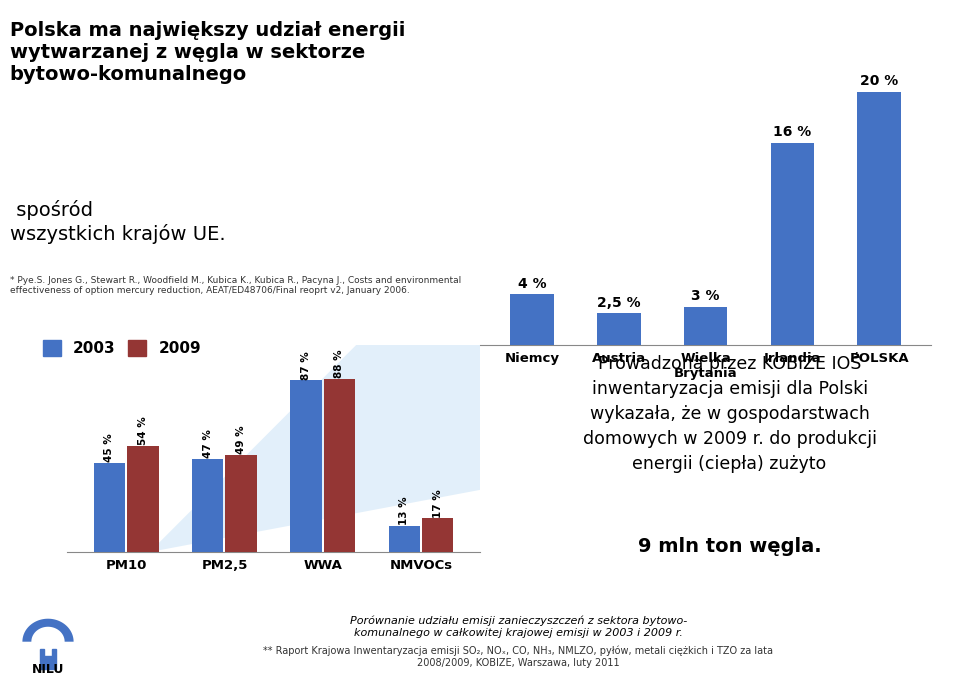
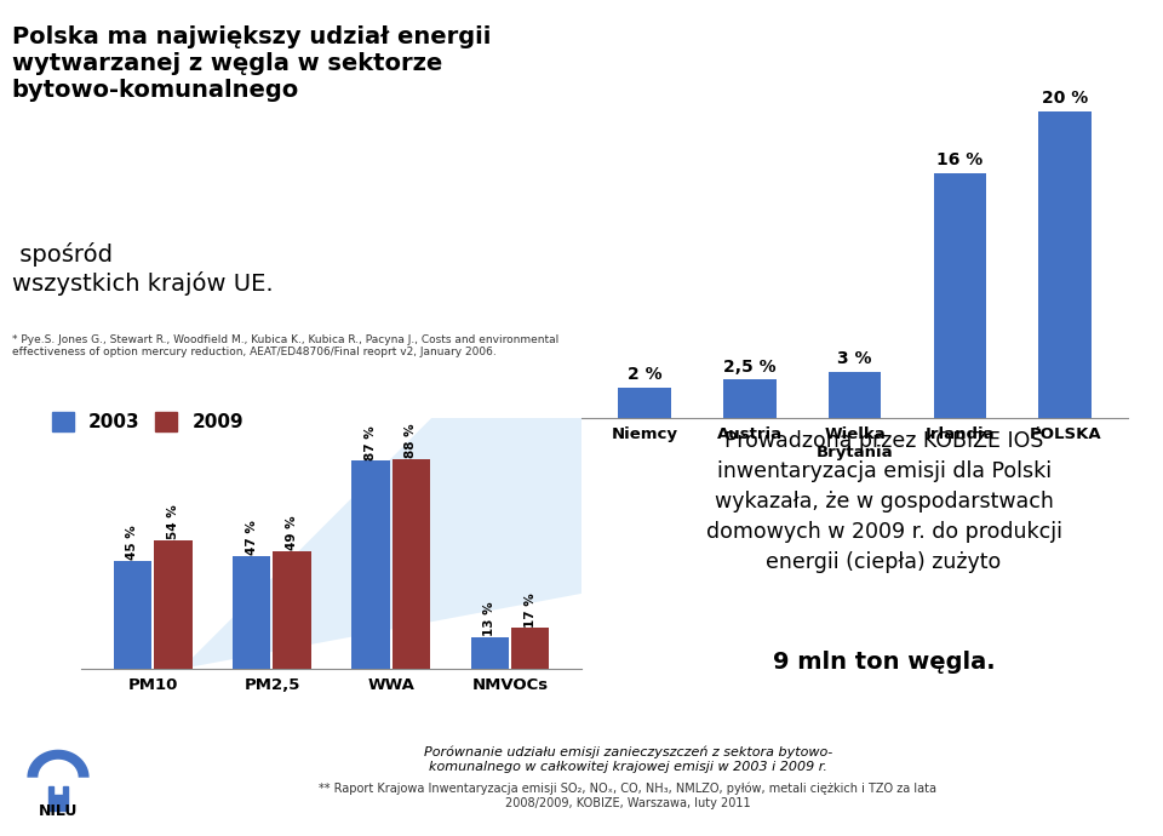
Niemcy: 4 -> 2
